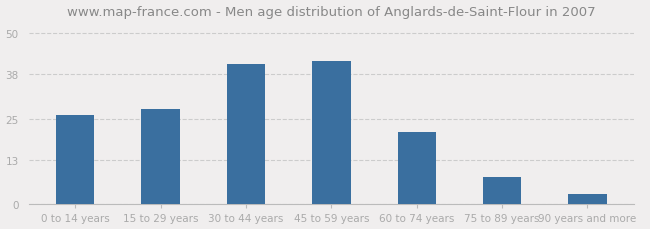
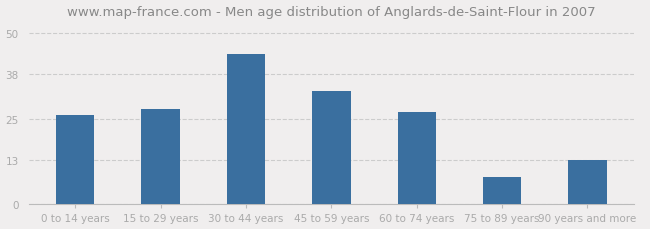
30 to 44 years: 41 -> 44
45 to 59 years: 42 -> 33
60 to 74 years: 21 -> 27
90 years and more: 3 -> 13
